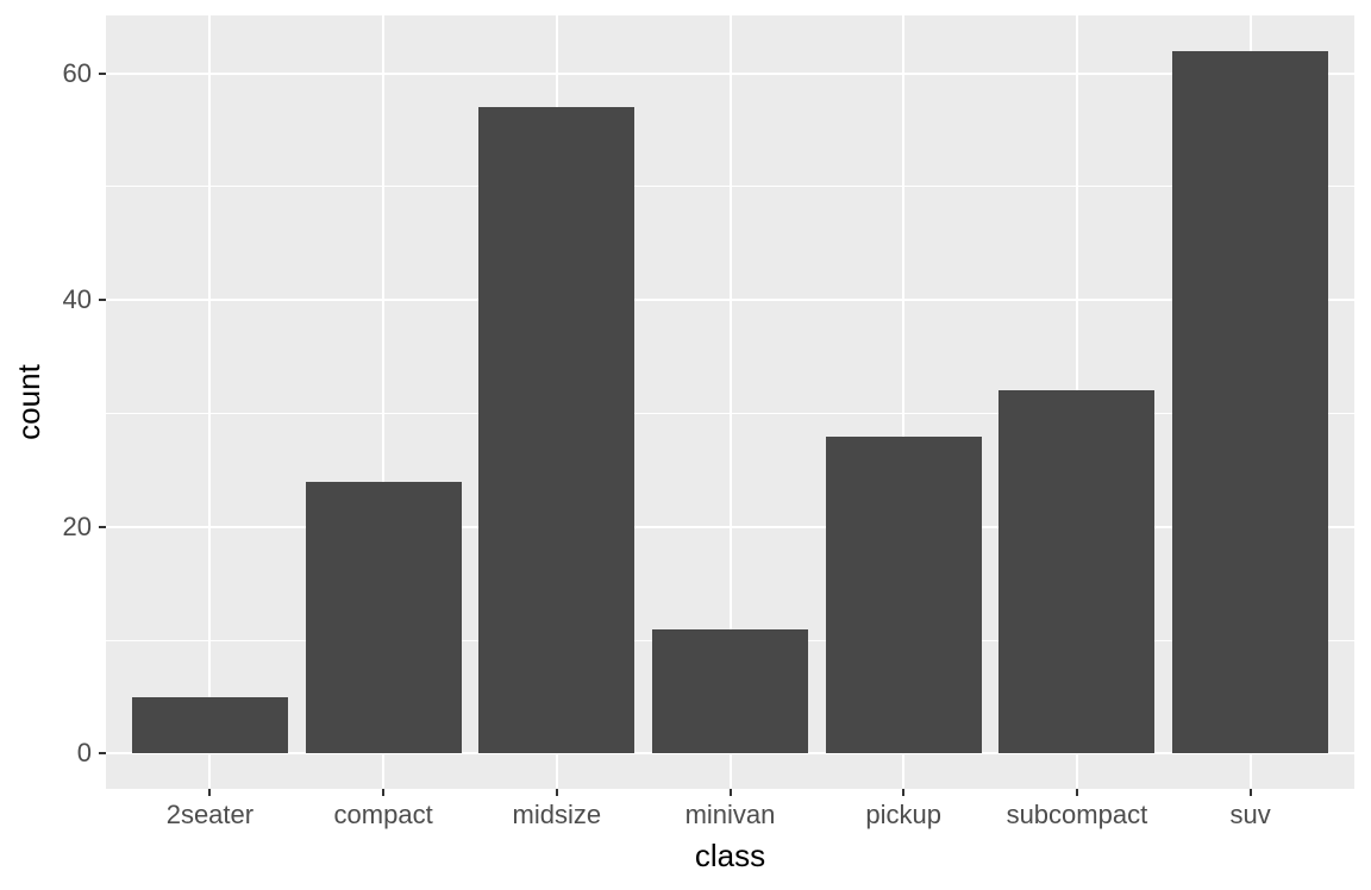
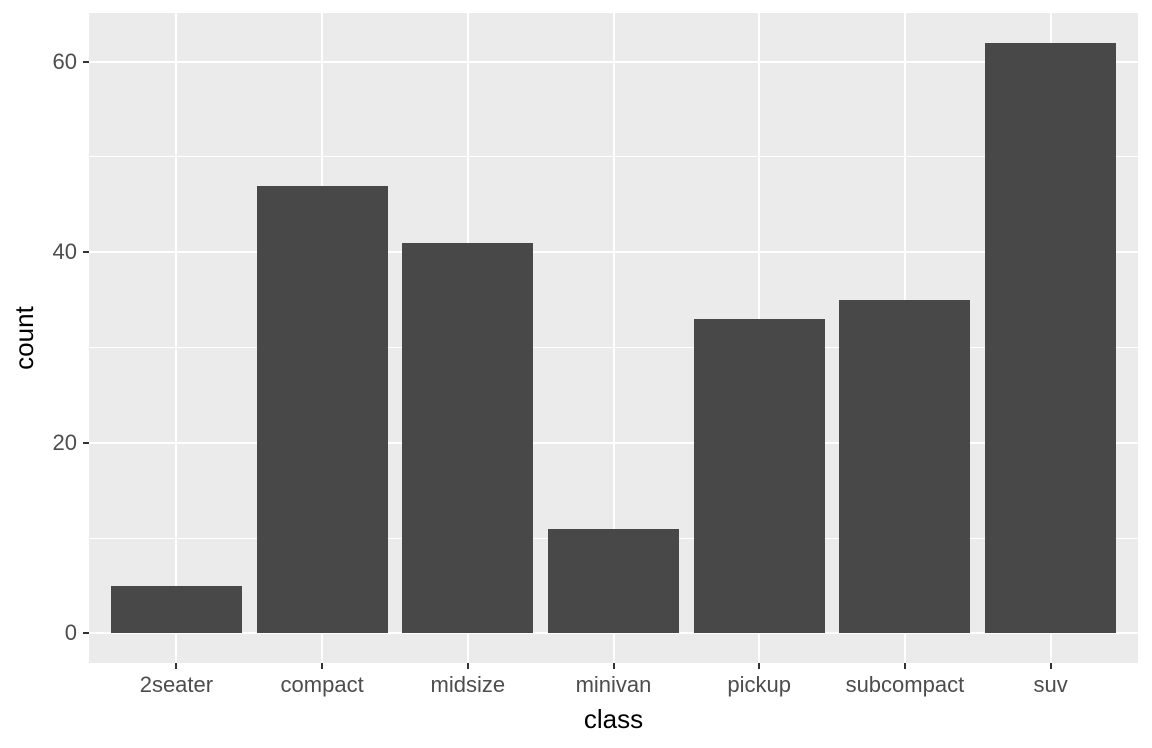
compact: 24 -> 47
midsize: 57 -> 41
pickup: 28 -> 33
subcompact: 32 -> 35
